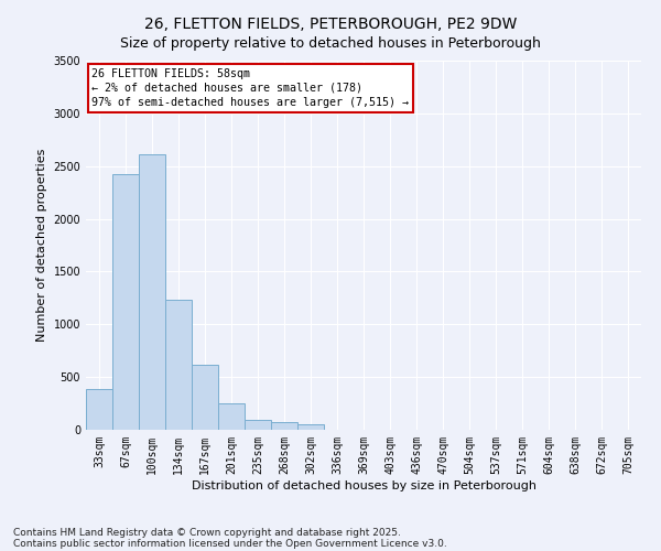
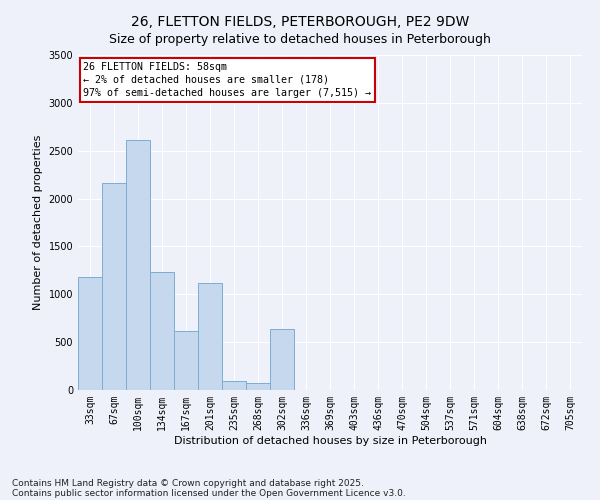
33sqm: 390 -> 1180
67sqm: 2420 -> 2160
201sqm: 250 -> 1120
302sqm: 60 -> 640
